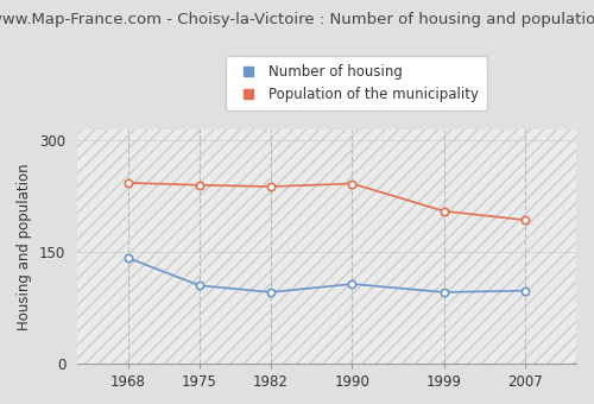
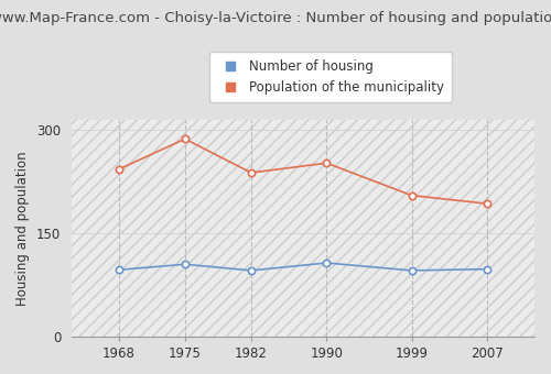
Number of housing/1968: 142 -> 97
Population of the municipality/1975: 240 -> 287
Population of the municipality/1990: 242 -> 252
